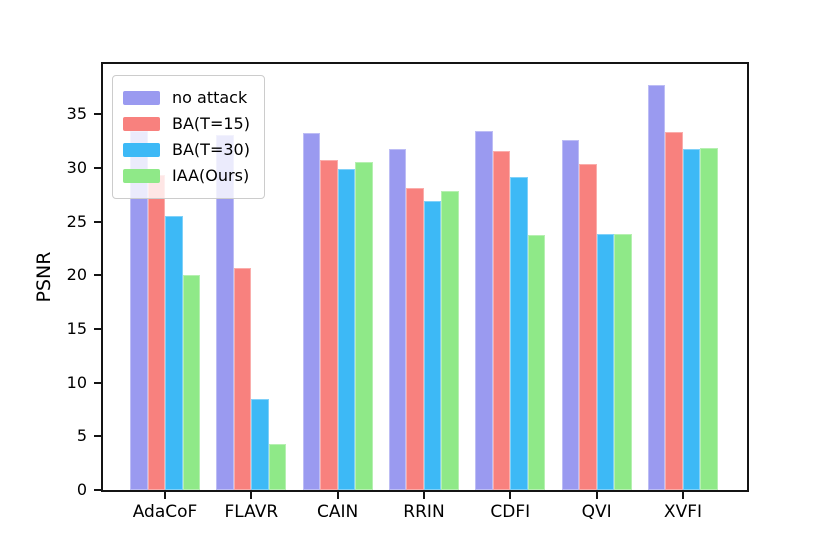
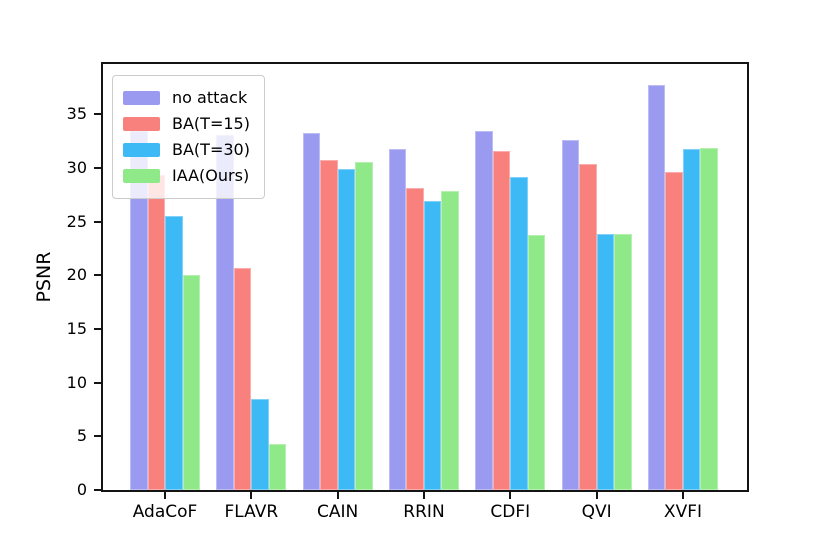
BA(T=15)/XVFI: 33.4 -> 29.6
